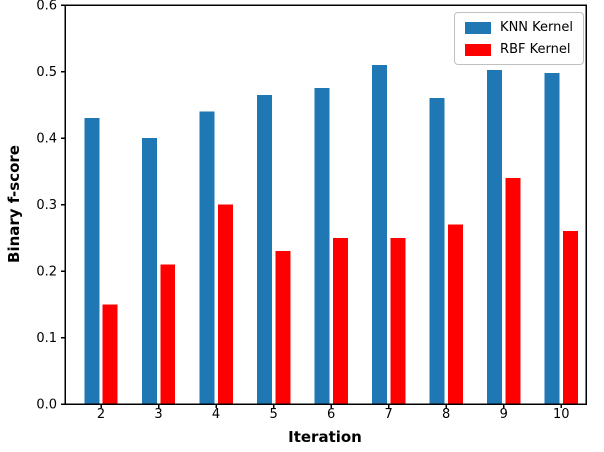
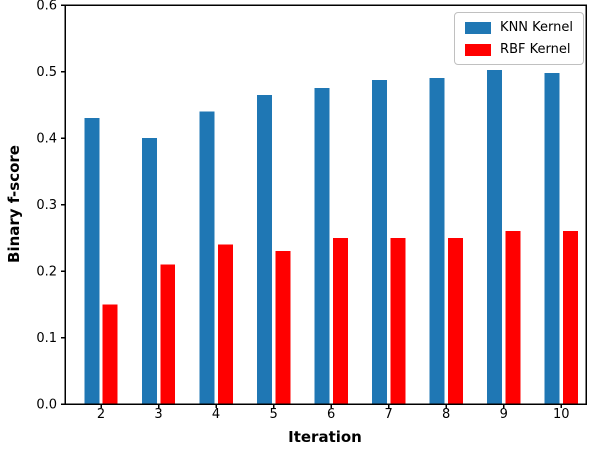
RBF Kernel/4: 0.30 -> 0.24
KNN Kernel/7: 0.51 -> 0.49
KNN Kernel/8: 0.46 -> 0.49
RBF Kernel/8: 0.27 -> 0.25
RBF Kernel/9: 0.34 -> 0.26
